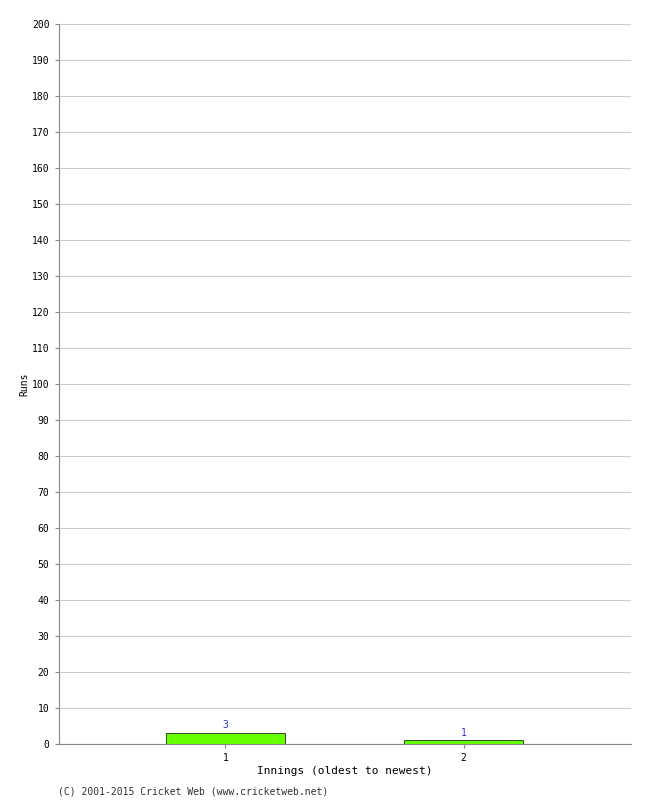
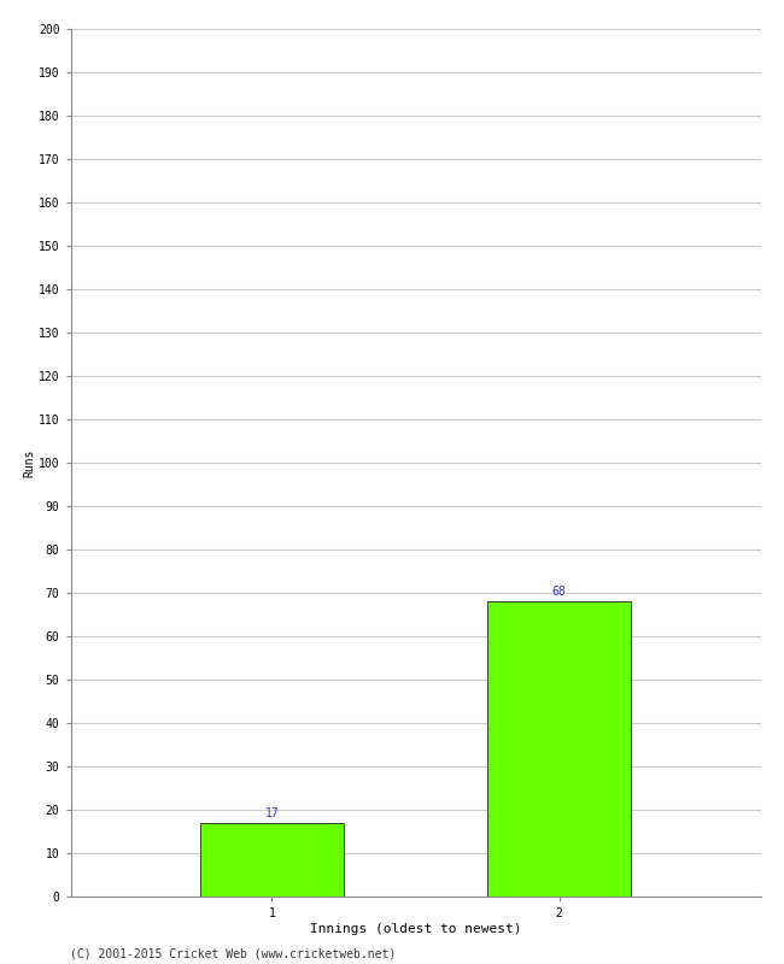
1: 3 -> 17
2: 1 -> 68
